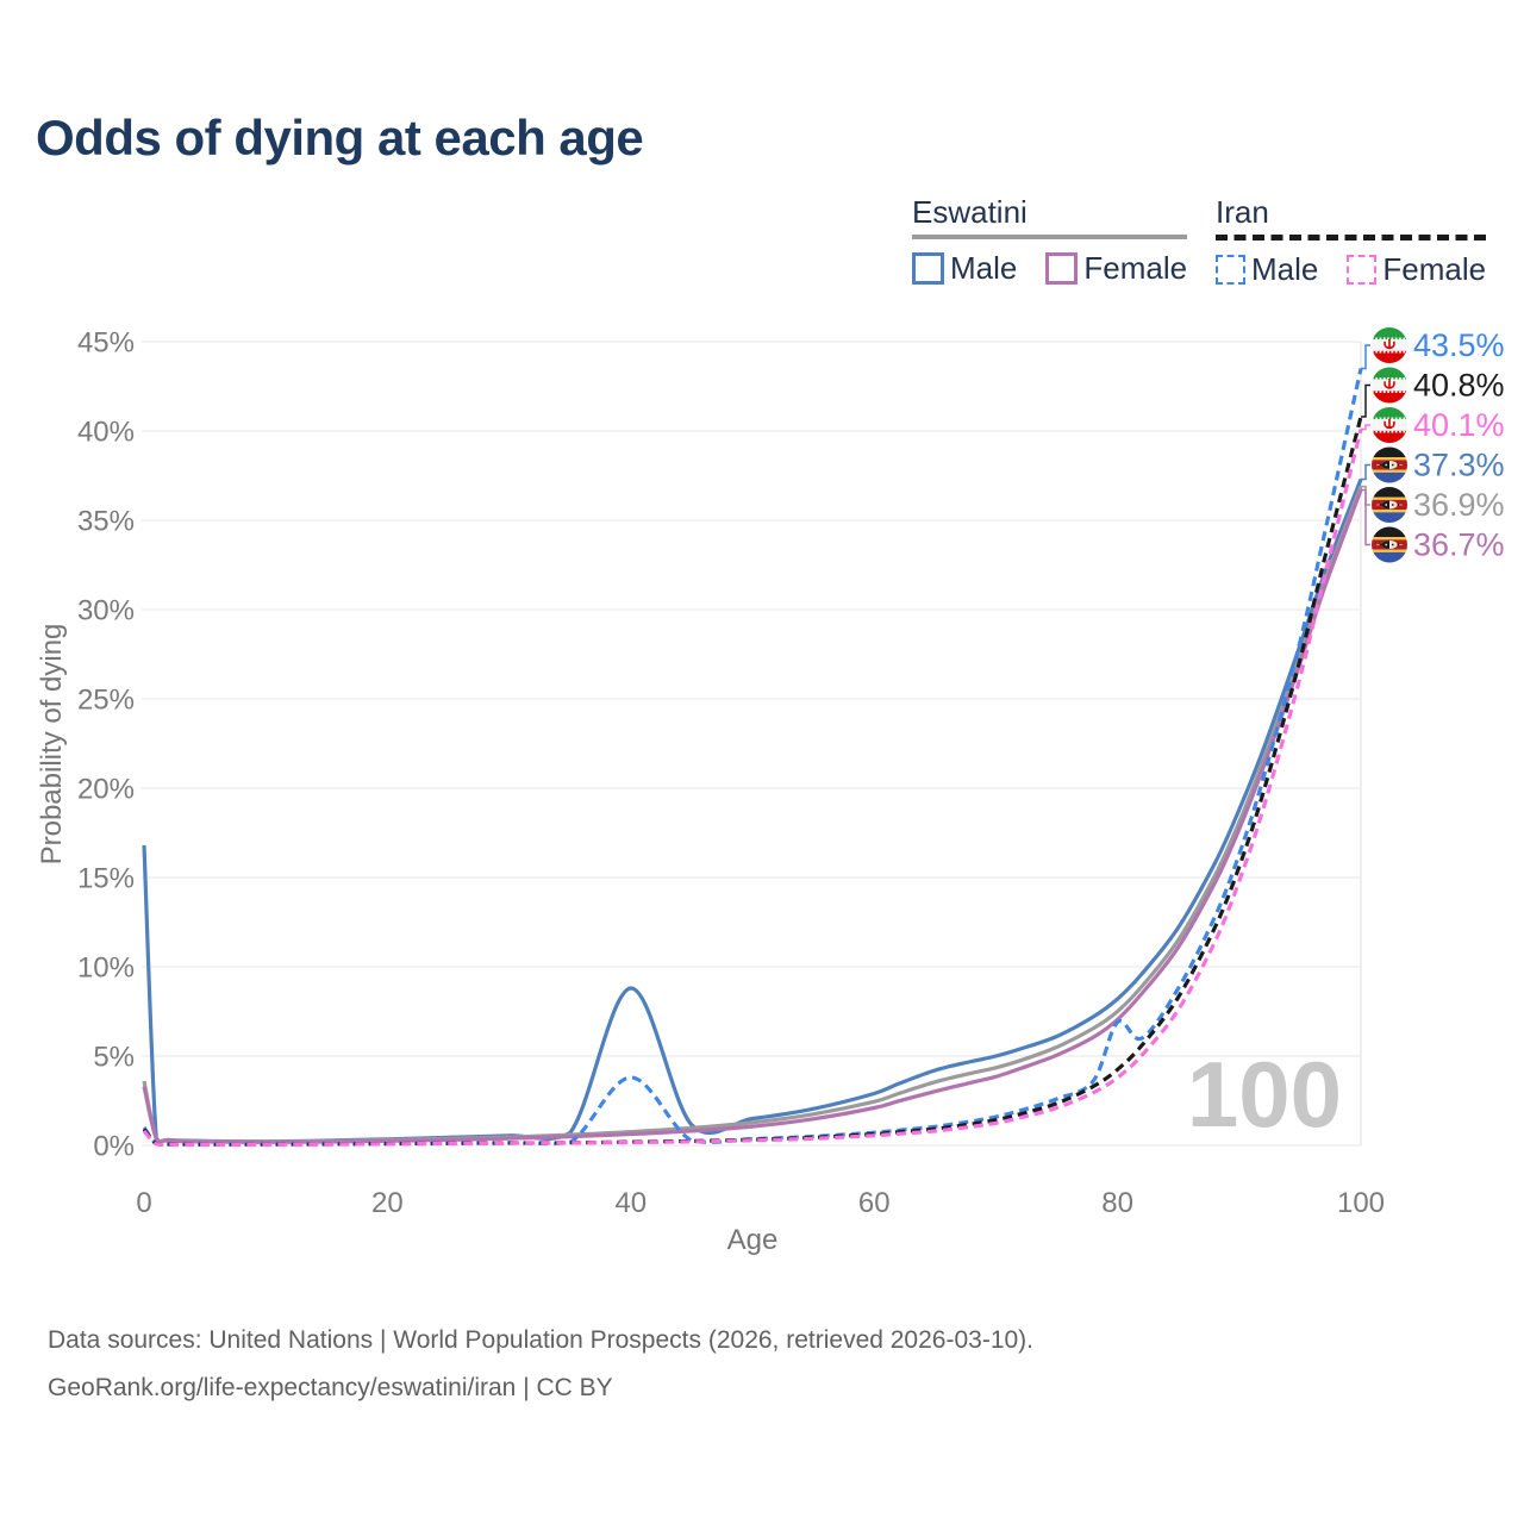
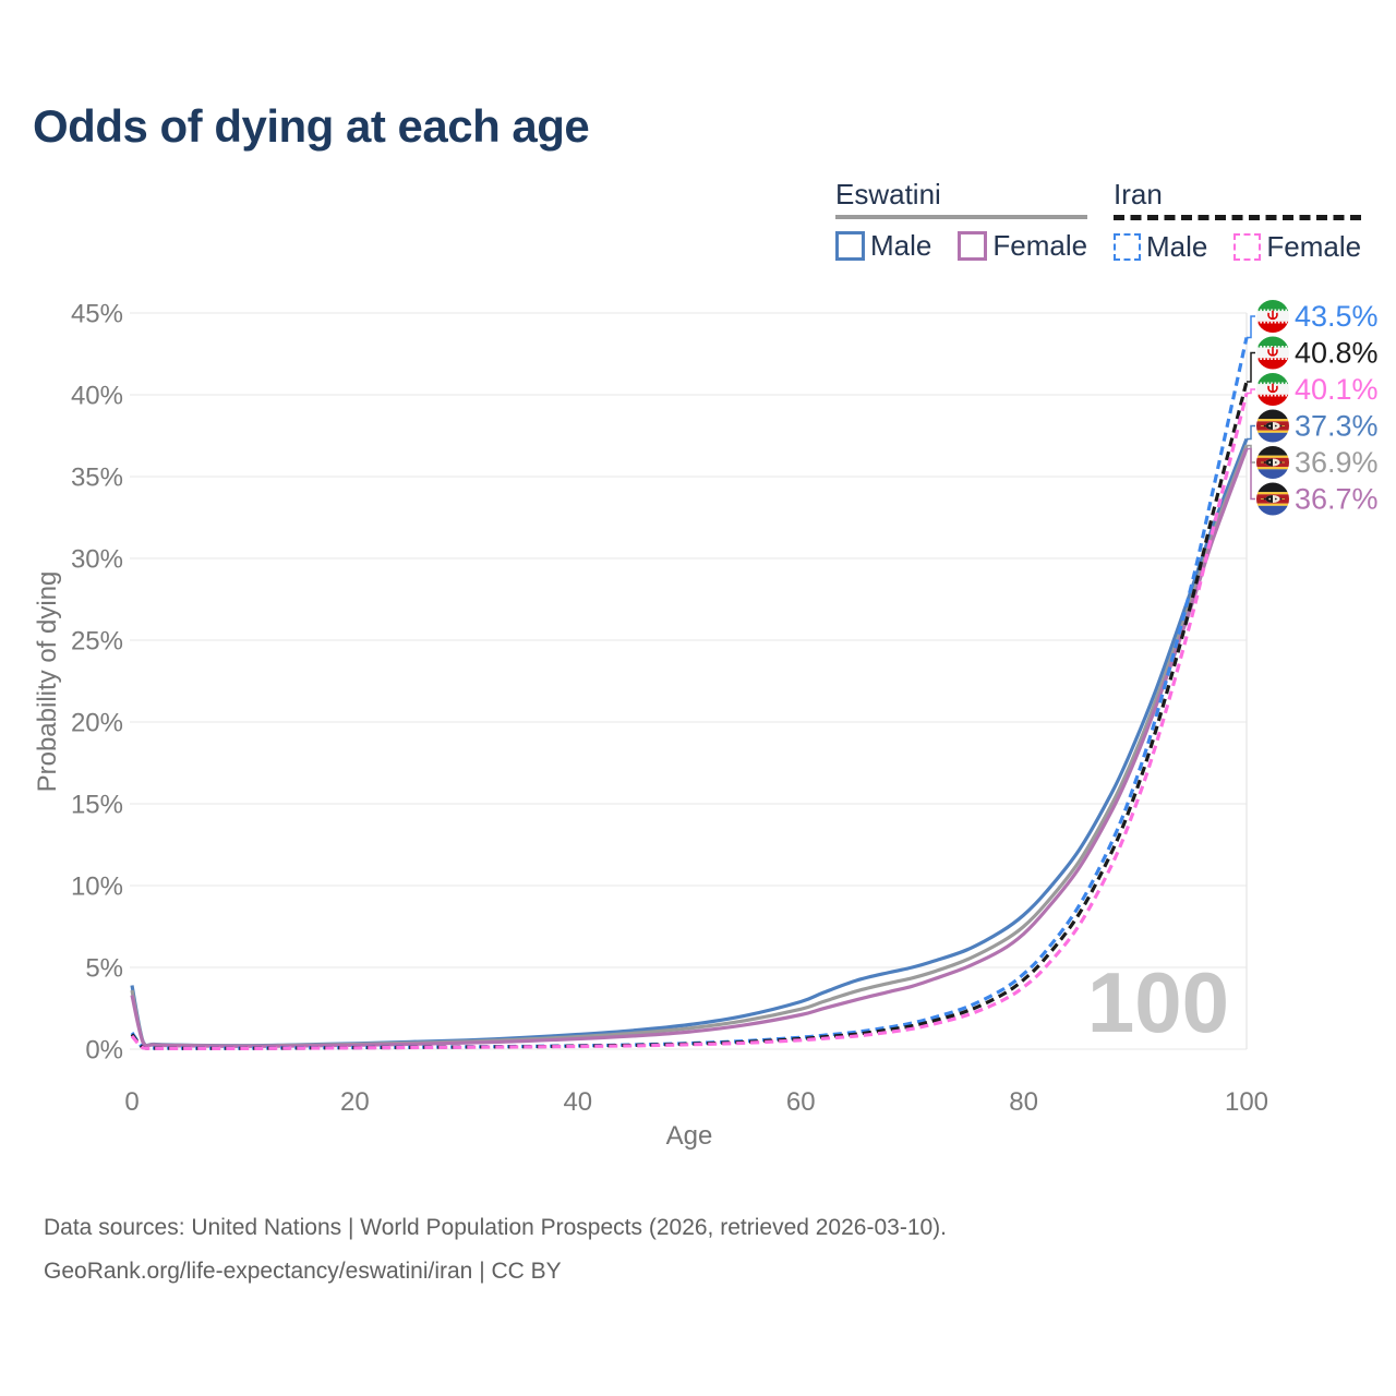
Eswatini Male/0: 16.8% -> 3.9%
Eswatini Male/40: 8.8% -> 0.9%
Iran Male/40: 3.8% -> 0.2%
Iran Male/80: 6.9% -> 4.6%
